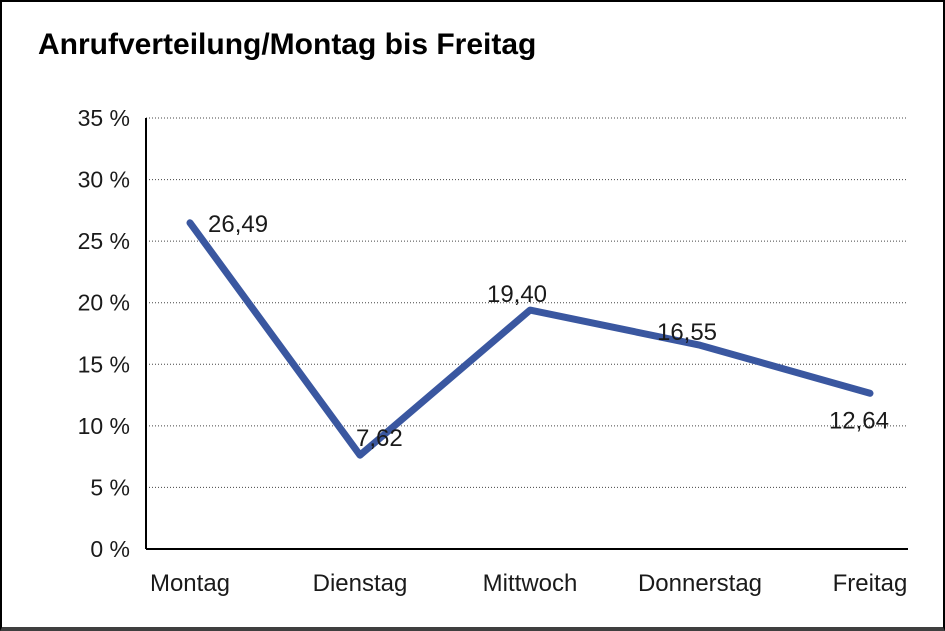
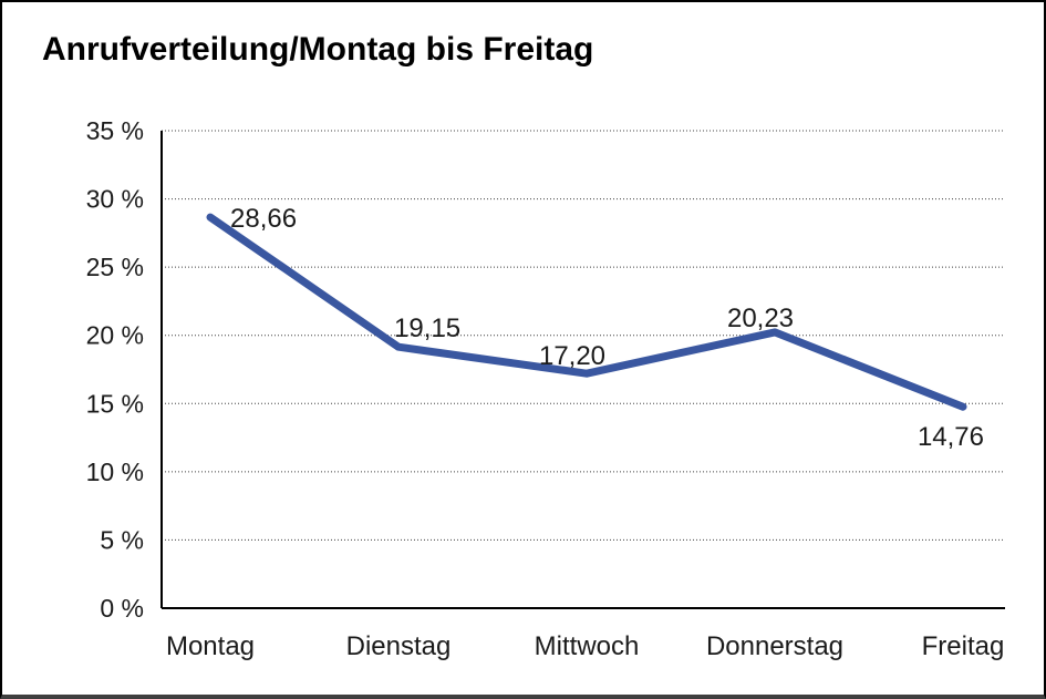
Montag: 26,49 -> 28,66
Dienstag: 7,62 -> 19,15
Mittwoch: 19,40 -> 17,20
Donnerstag: 16,55 -> 20,23
Freitag: 12,64 -> 14,76
